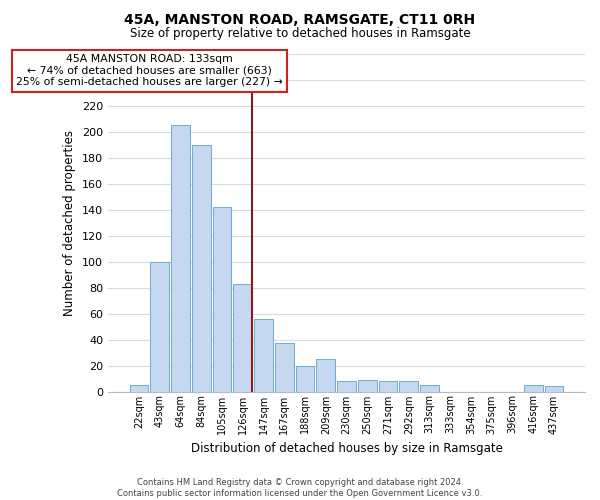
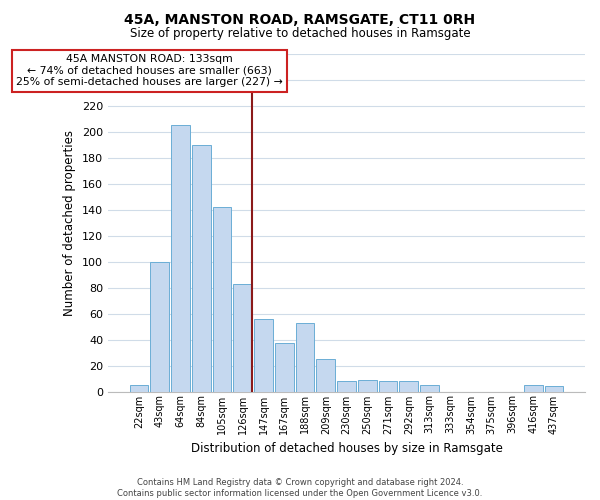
188sqm: 20 -> 53
